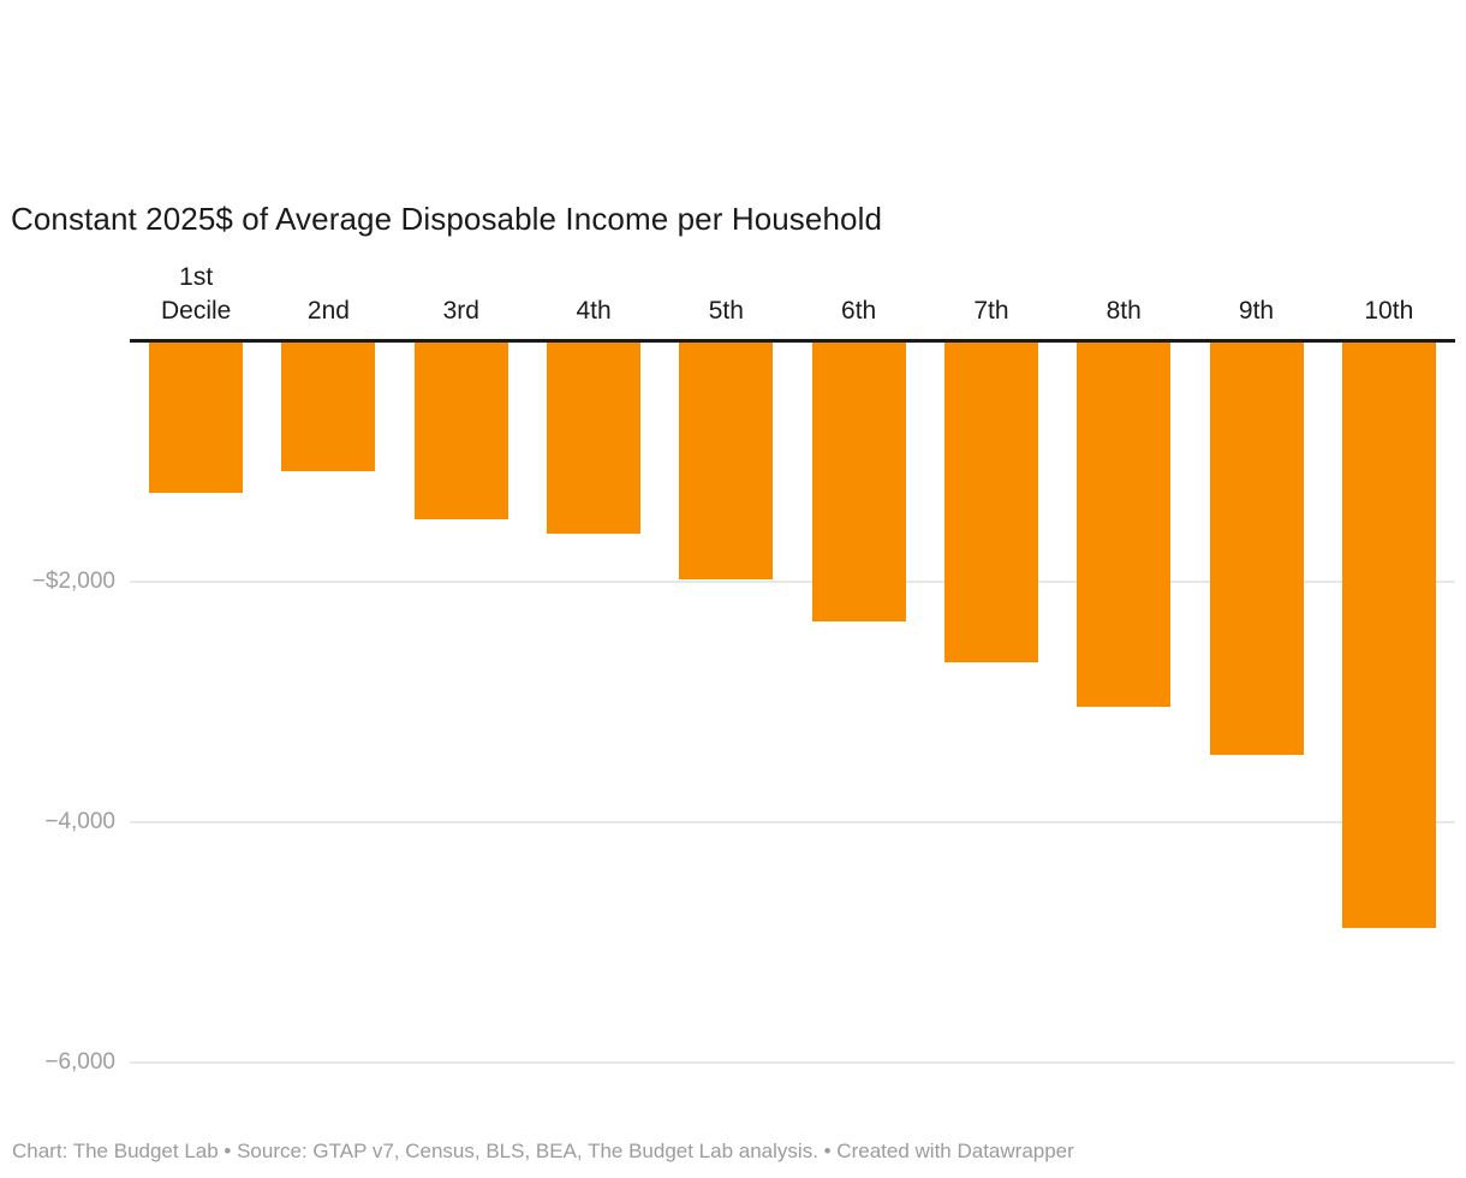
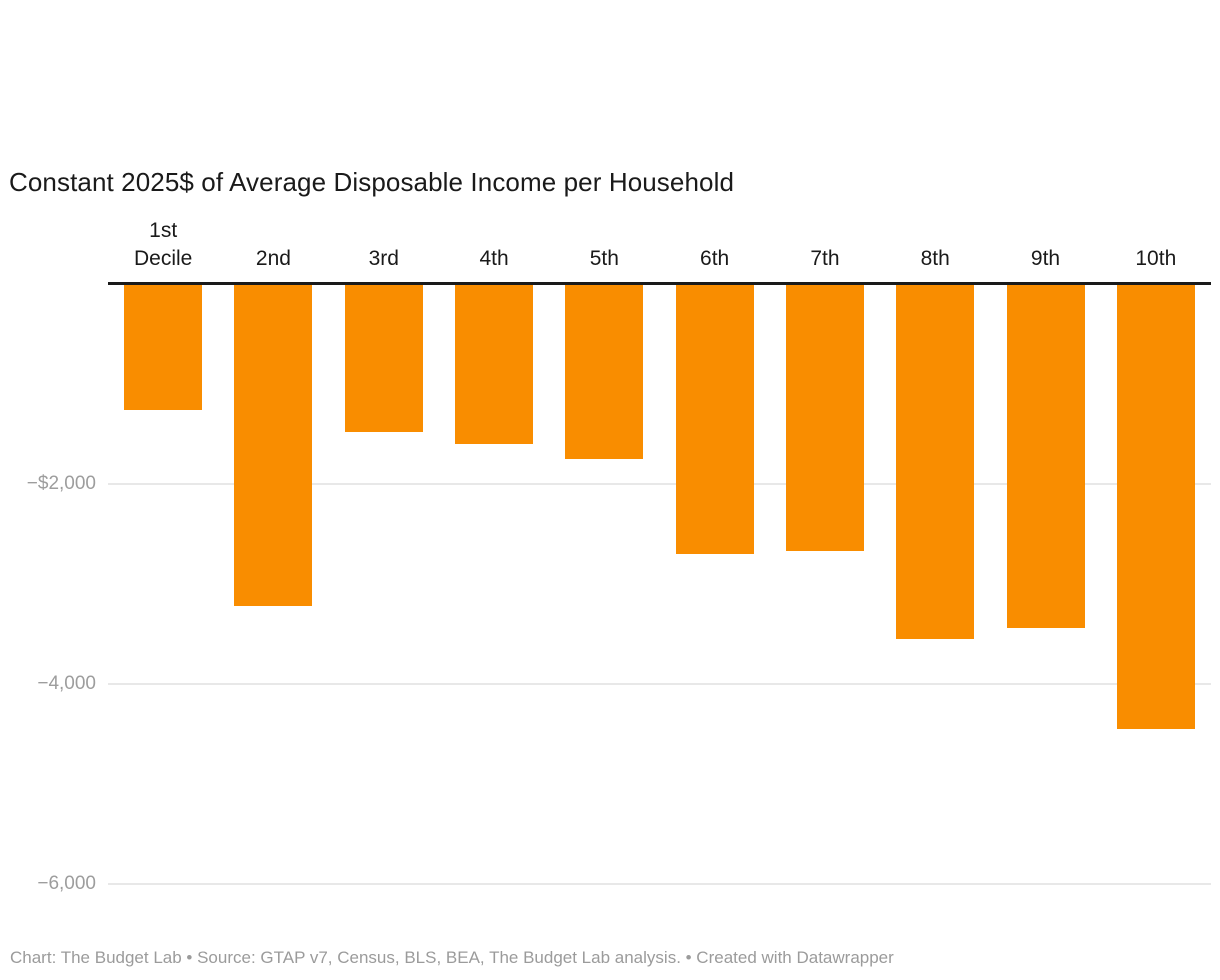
2nd: -$1080 -> -$3220
5th: -$1980 -> -$1750
6th: -$2330 -> -$2700
8th: -$3040 -> -$3550
10th: -$4880 -> -$4450
